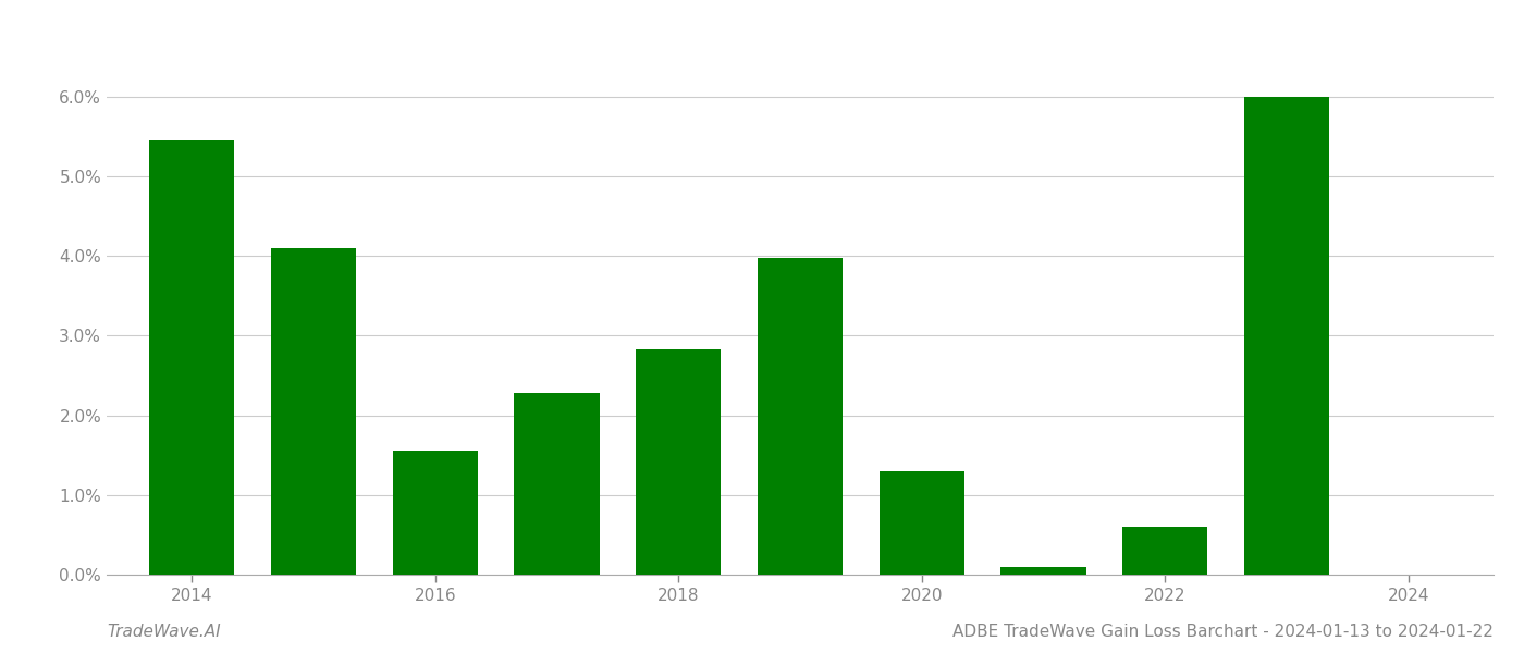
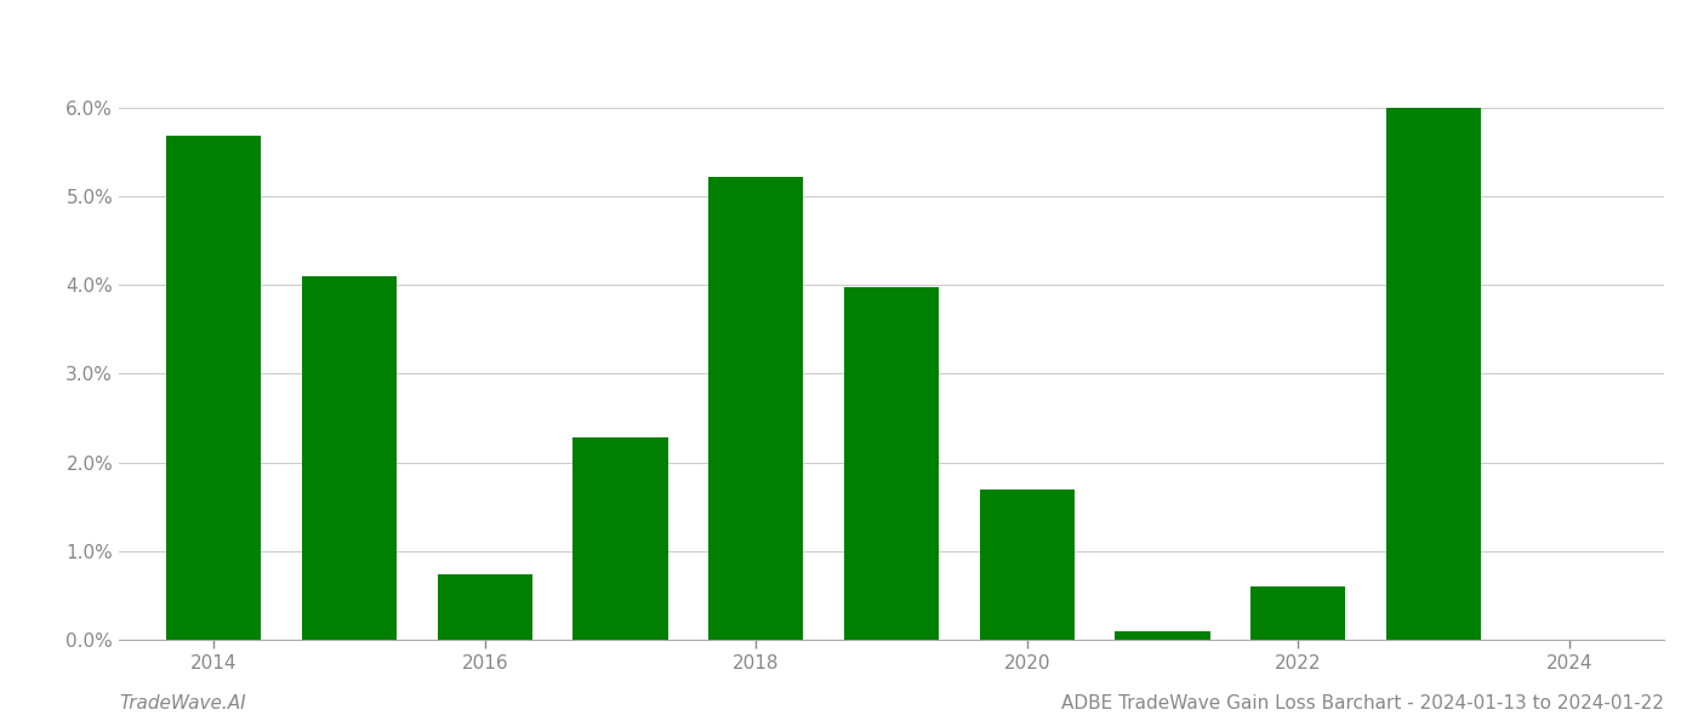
2014: 5.45% -> 5.68%
2016: 1.55% -> 0.74%
2018: 2.82% -> 5.22%
2020: 1.30% -> 1.70%
